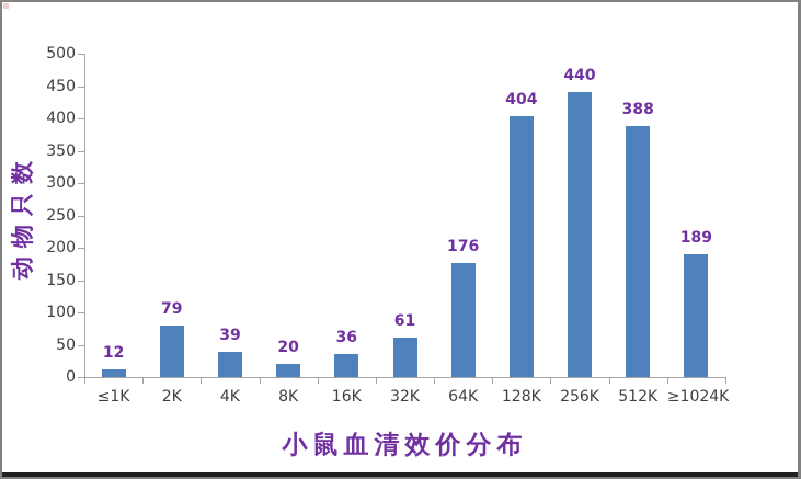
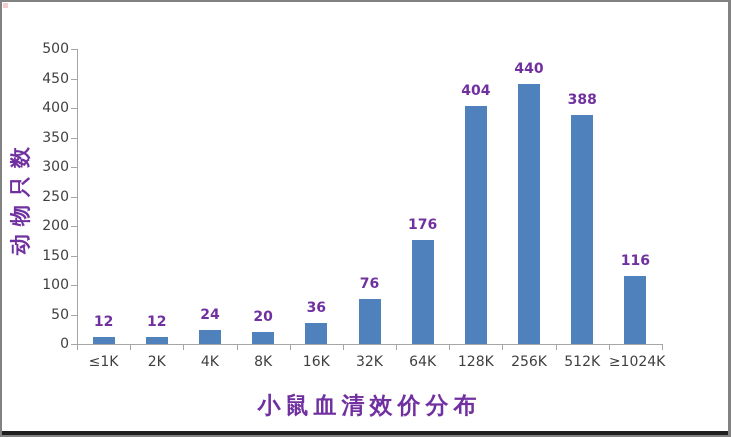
2K: 79 -> 12
4K: 39 -> 24
32K: 61 -> 76
≥1024K: 189 -> 116
